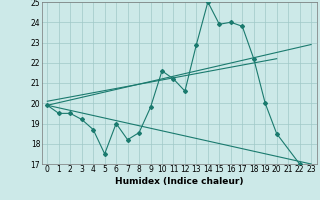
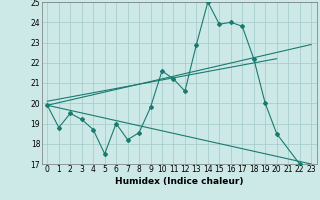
1: 19.50 -> 18.80
